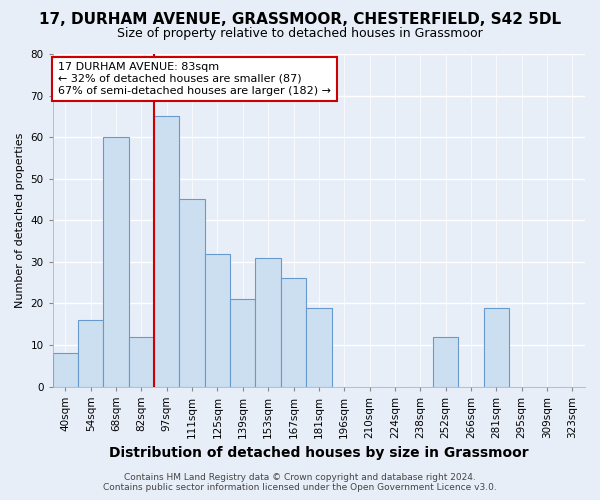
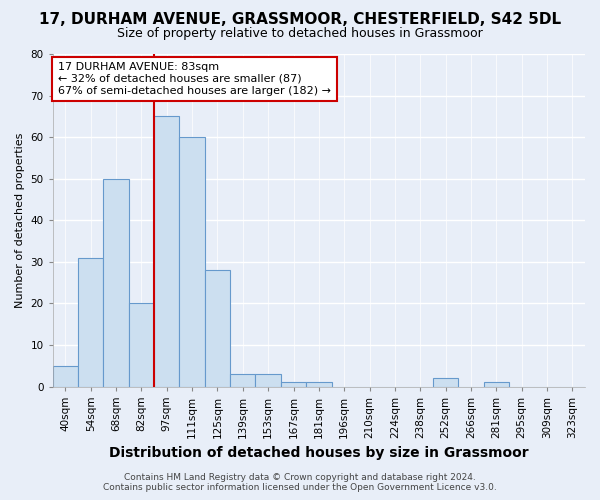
40sqm: 8 -> 5
54sqm: 16 -> 31
68sqm: 60 -> 50
82sqm: 12 -> 20
111sqm: 45 -> 60
125sqm: 32 -> 28
139sqm: 21 -> 3
153sqm: 31 -> 3
167sqm: 26 -> 1
181sqm: 19 -> 1
252sqm: 12 -> 2
281sqm: 19 -> 1
